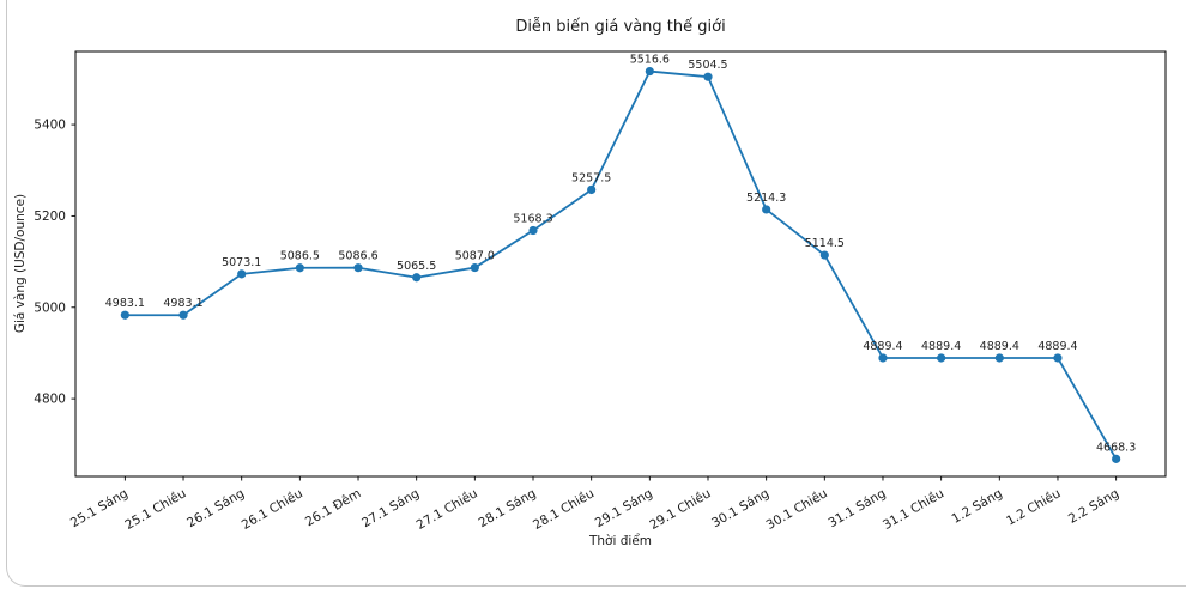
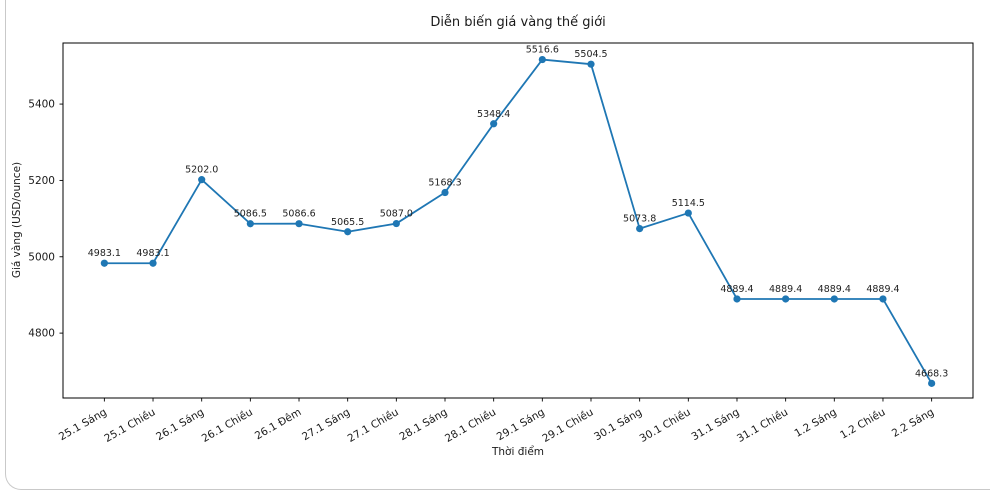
26.1 Sáng: 5073.1 -> 5202.0
28.1 Chiều: 5257.5 -> 5348.4
30.1 Sáng: 5214.3 -> 5073.8
